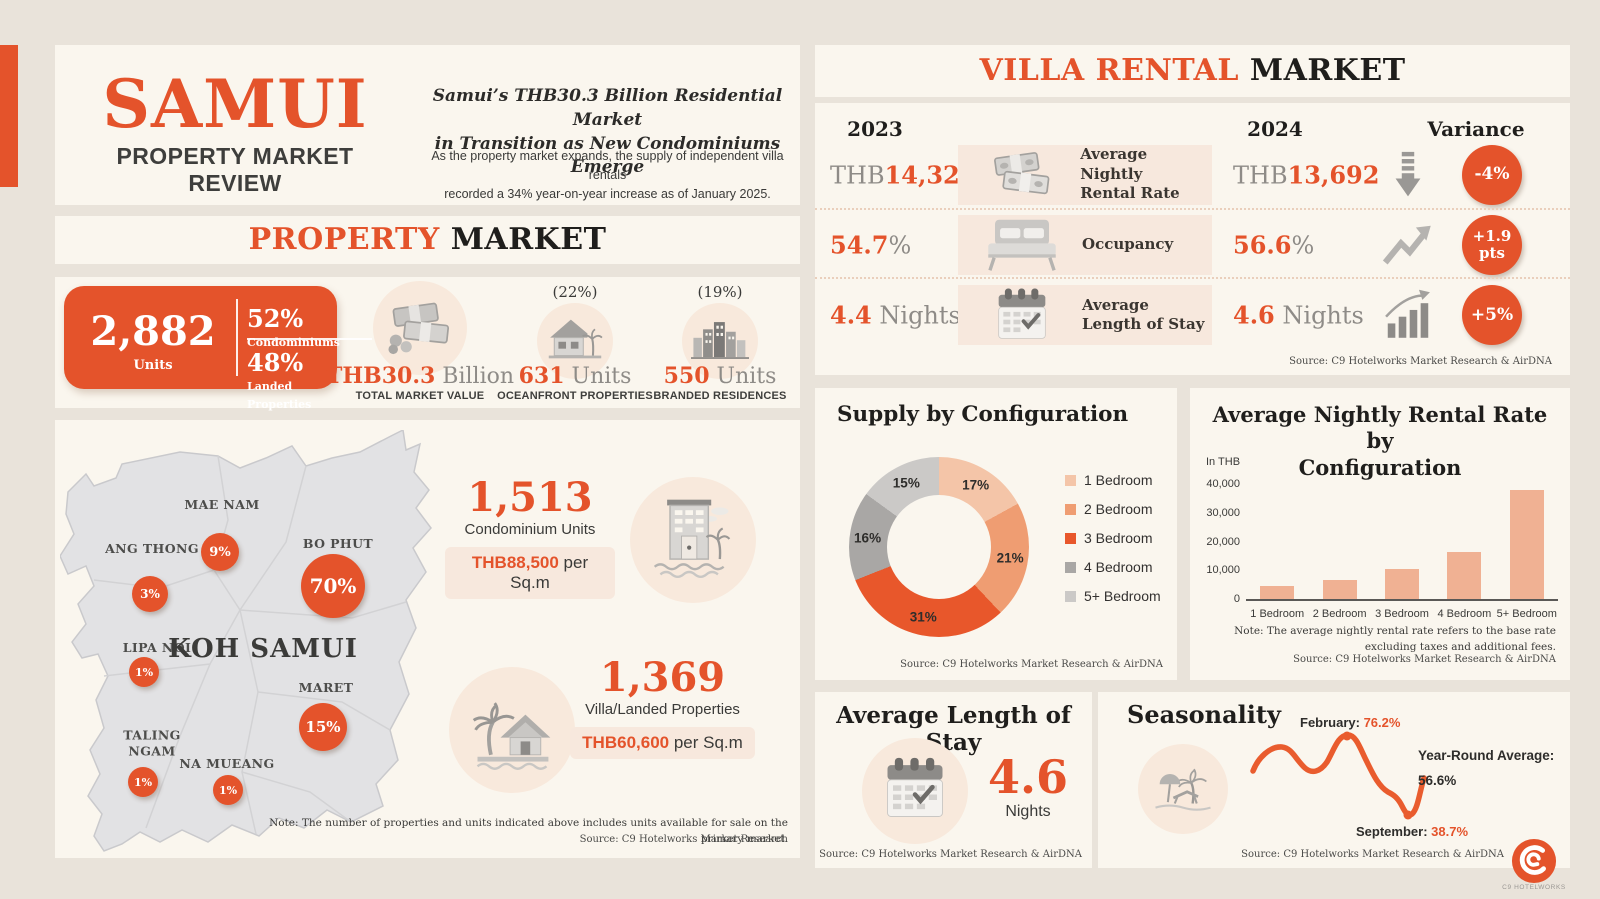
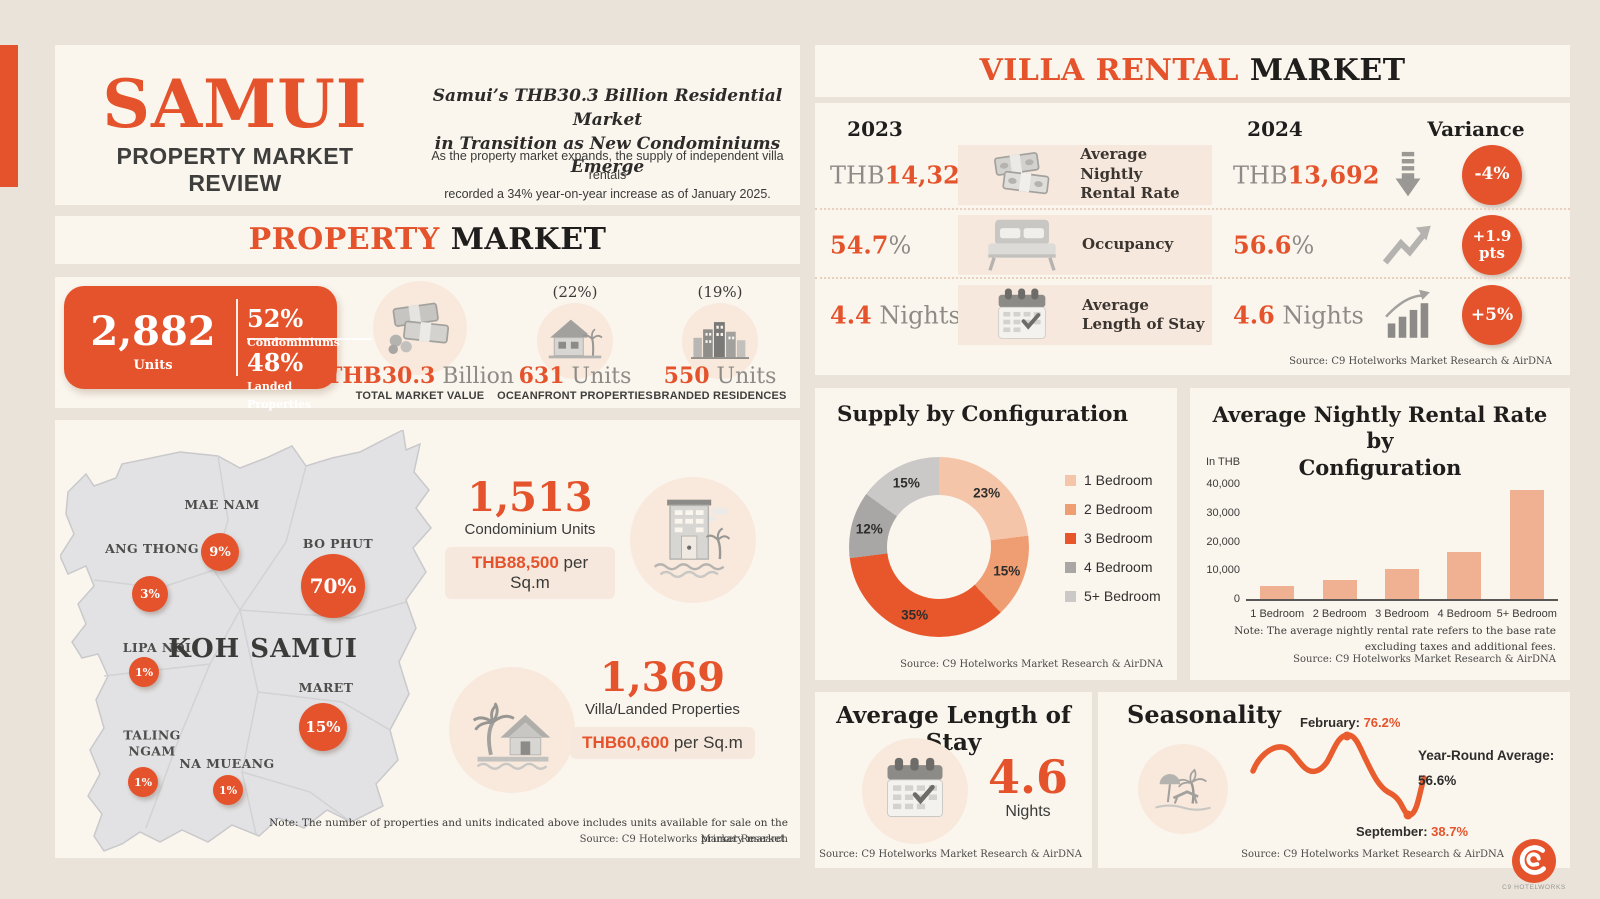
Supply by Configuration/1 Bedroom: 17% -> 23%
Supply by Configuration/2 Bedroom: 21% -> 15%
Supply by Configuration/3 Bedroom: 31% -> 35%
Supply by Configuration/4 Bedroom: 16% -> 12%
